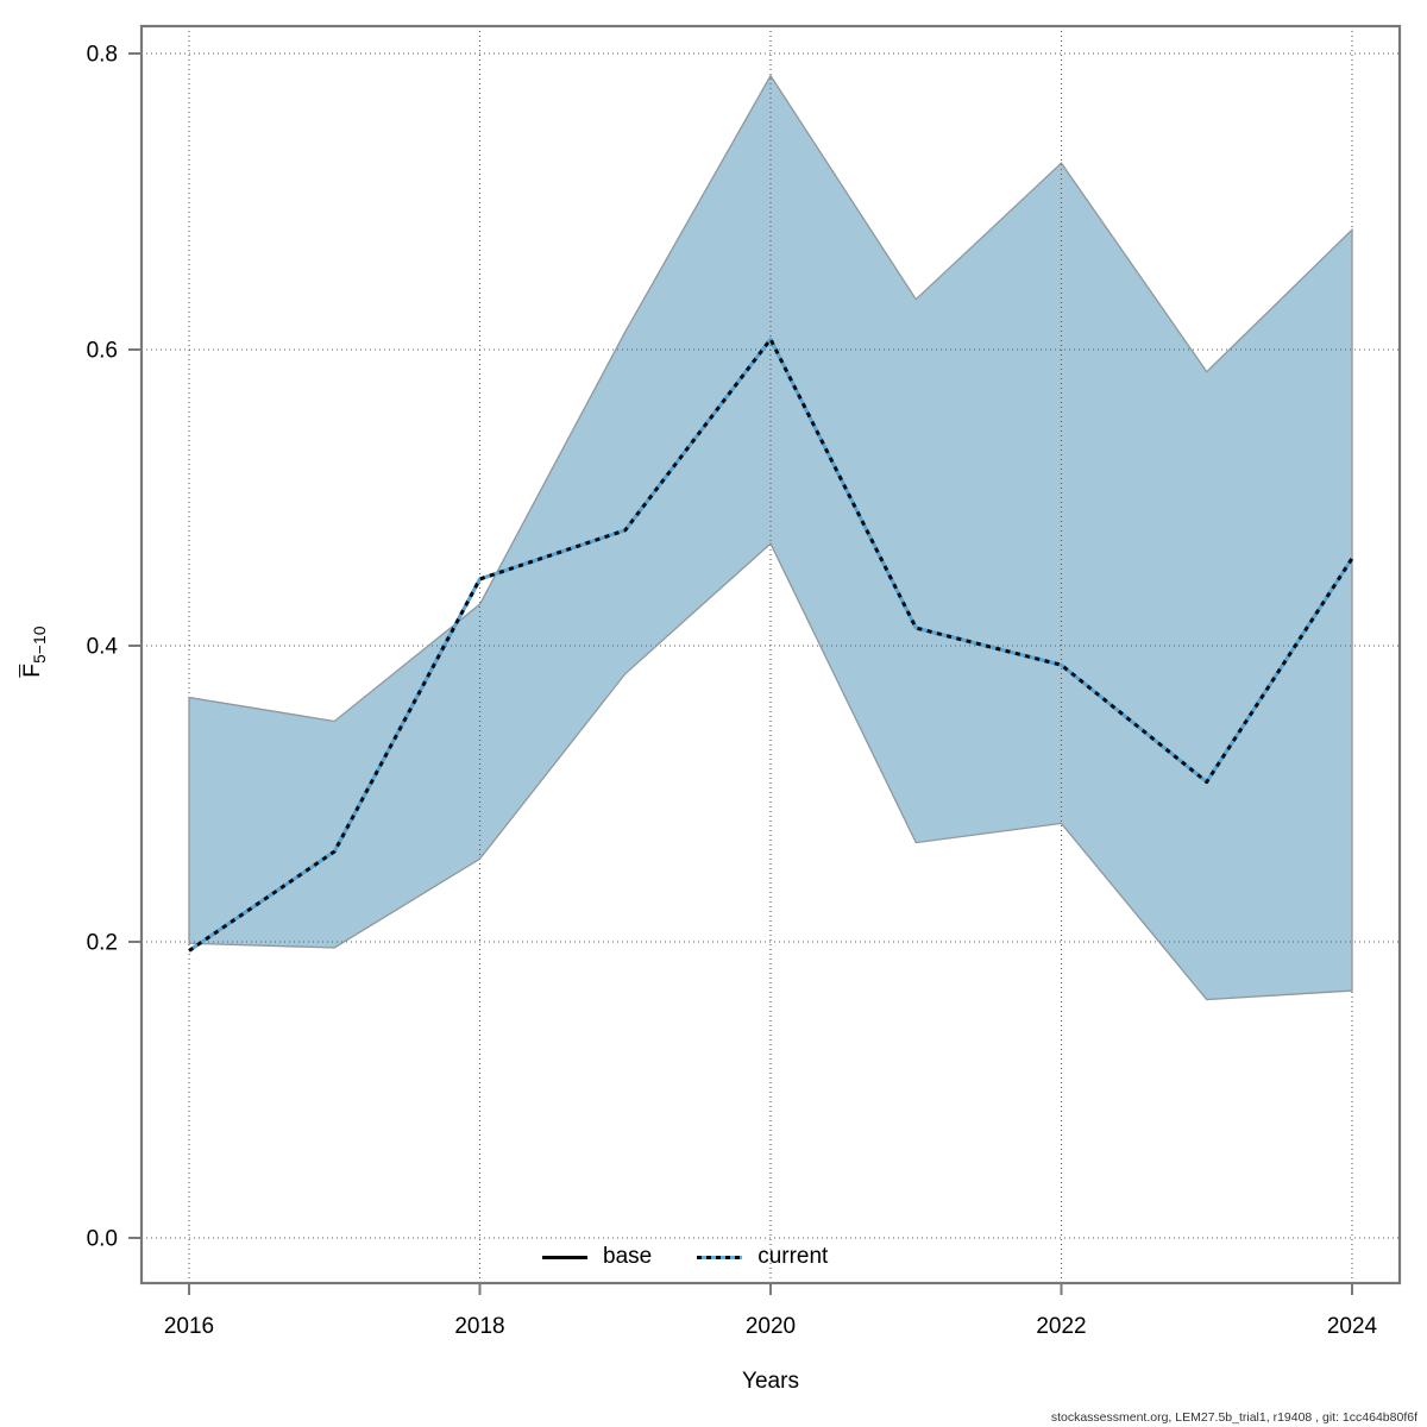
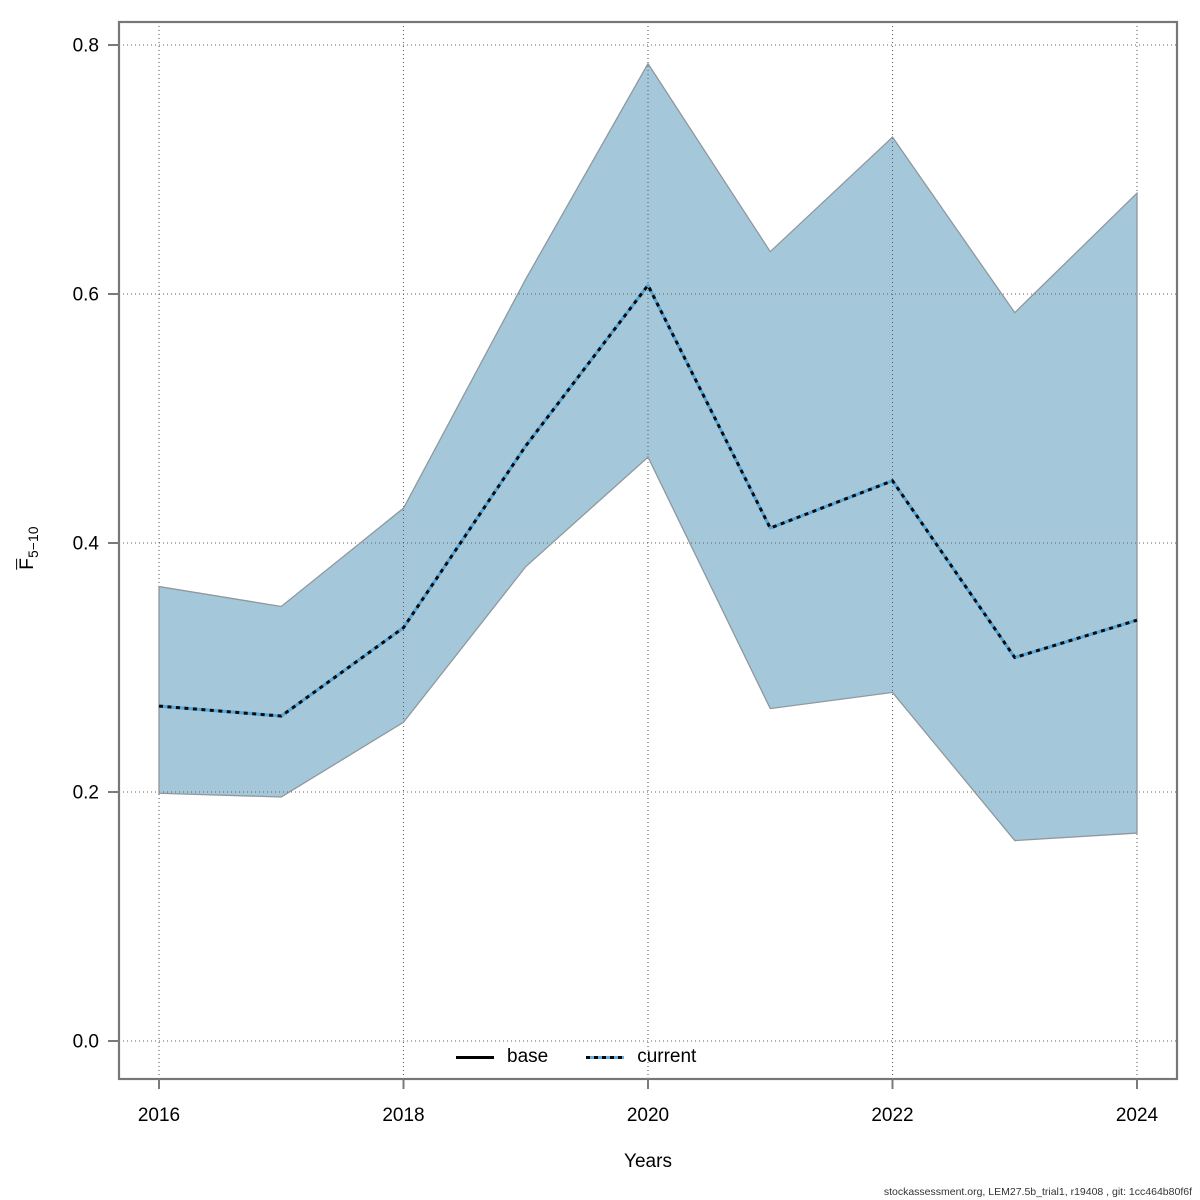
2016: 0.194 -> 0.269
2018: 0.445 -> 0.332
2022: 0.387 -> 0.450
2024: 0.459 -> 0.338
